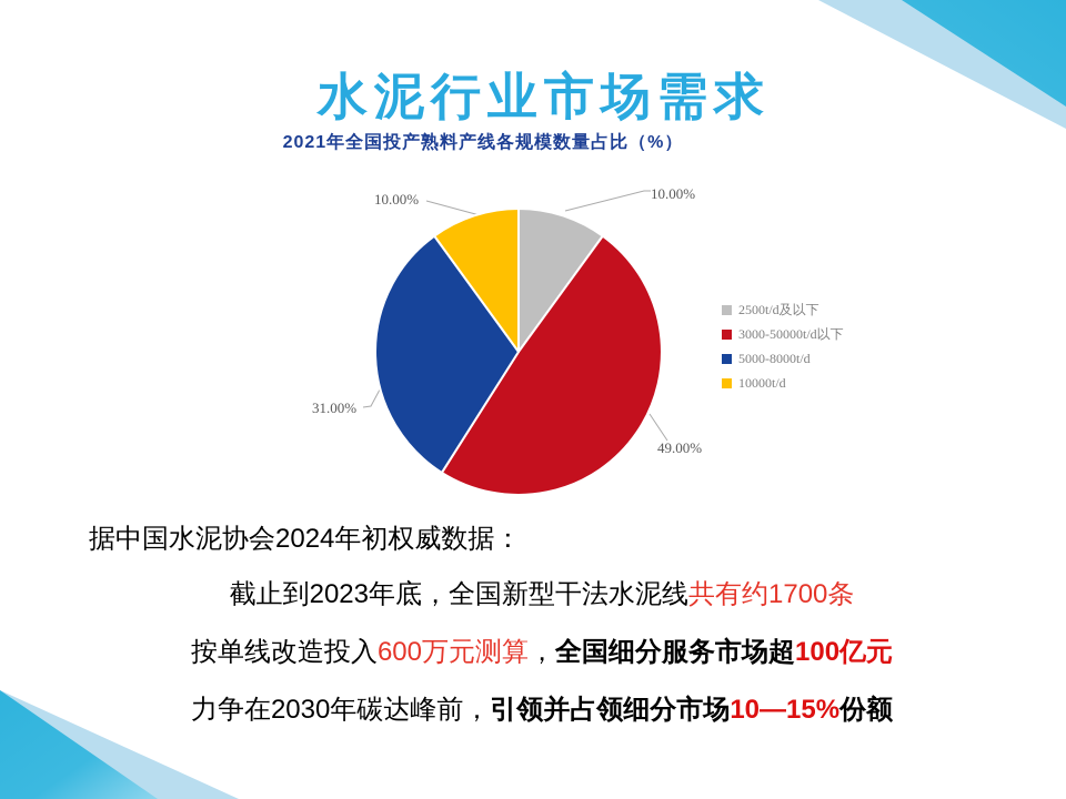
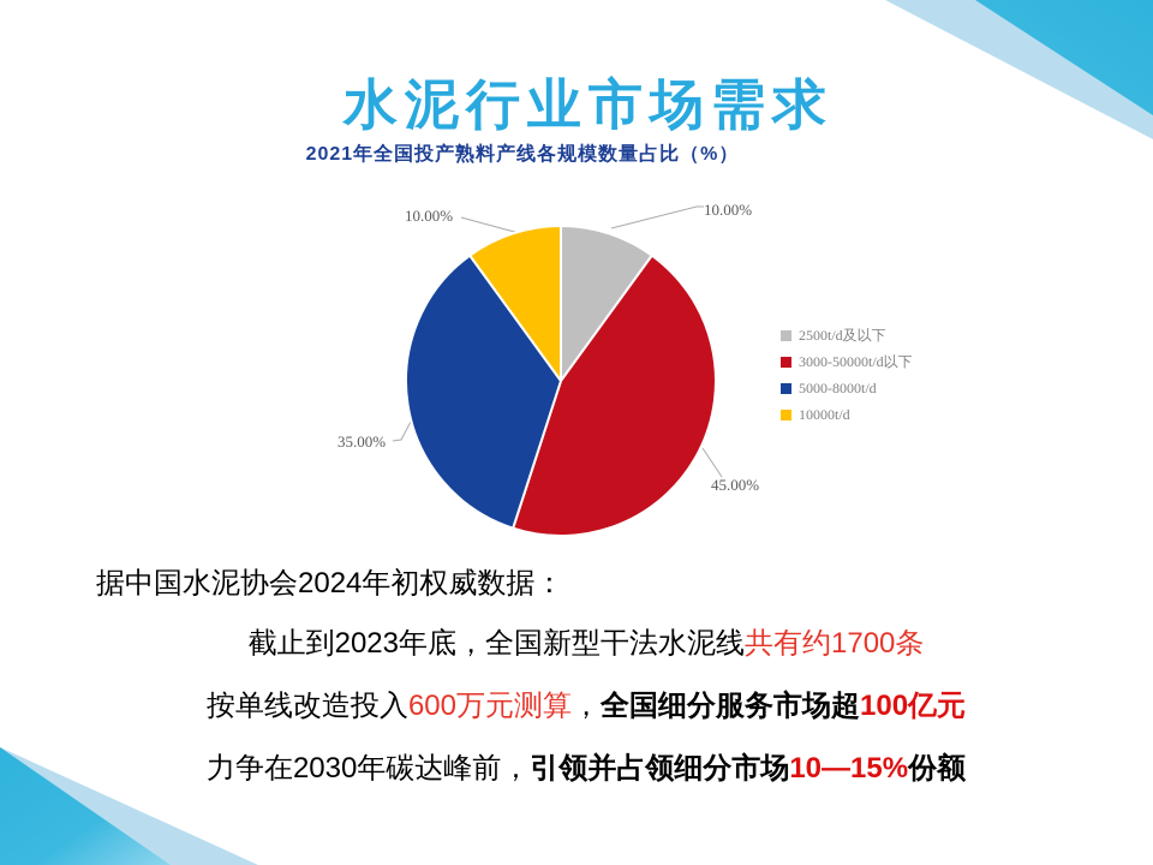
3000-50000t/d以下: 49.00% -> 45.00%
5000-8000t/d: 31.00% -> 35.00%
